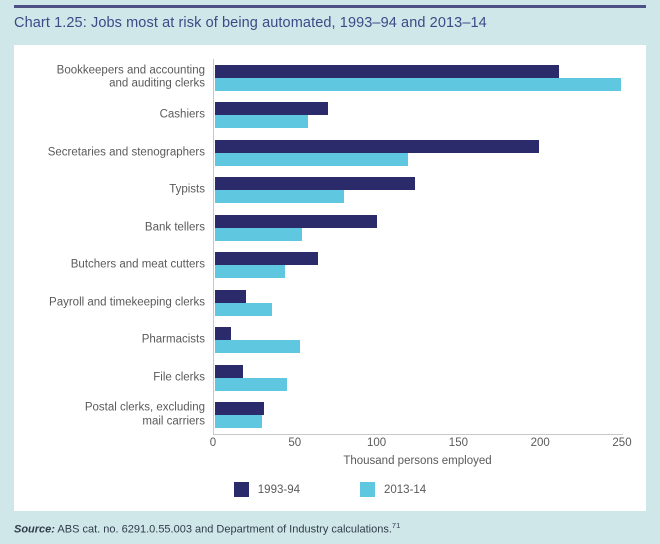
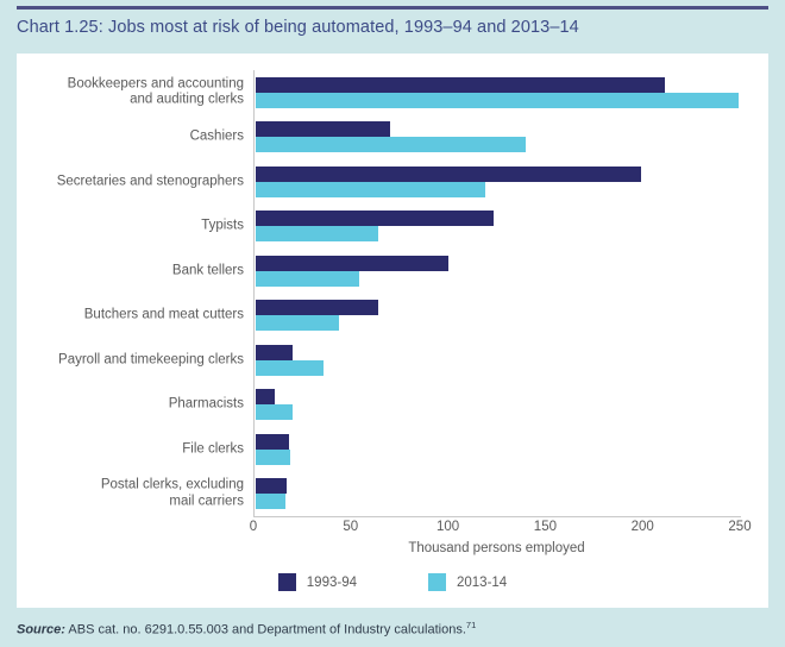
2013-14/Cashiers: 57 -> 139
2013-14/Typists: 79 -> 63
2013-14/Pharmacists: 52 -> 19
2013-14/File clerks: 44 -> 18
1993-94/Postal clerks, excluding mail carriers: 30 -> 16
2013-14/Postal clerks, excluding mail carriers: 29 -> 15
